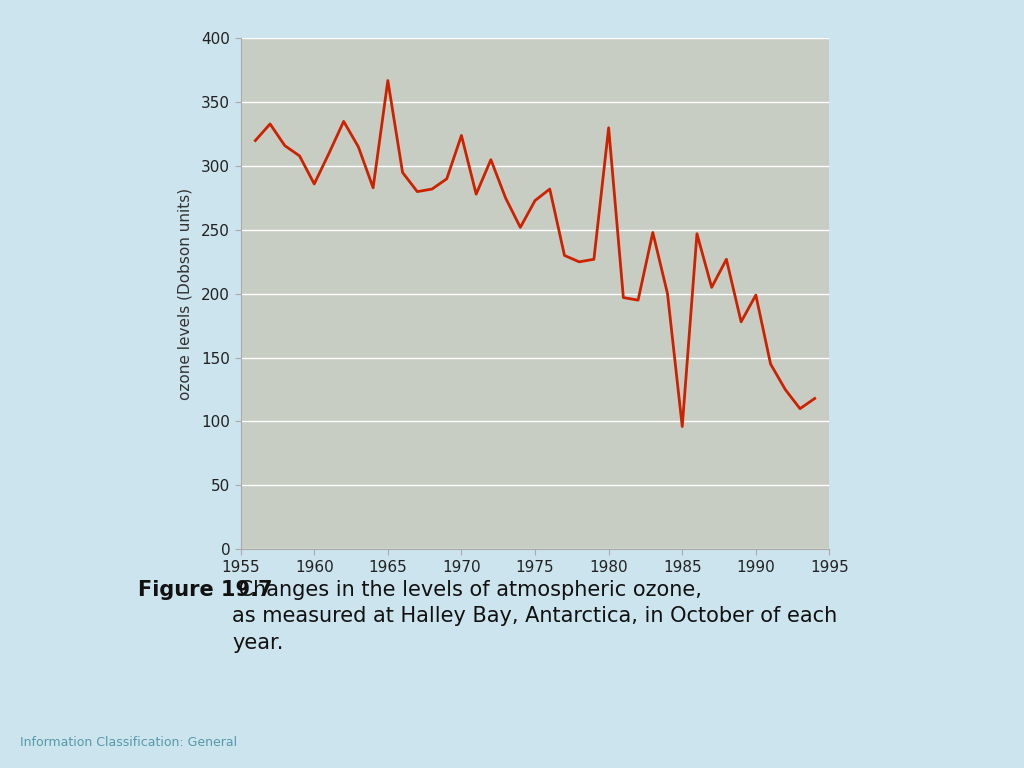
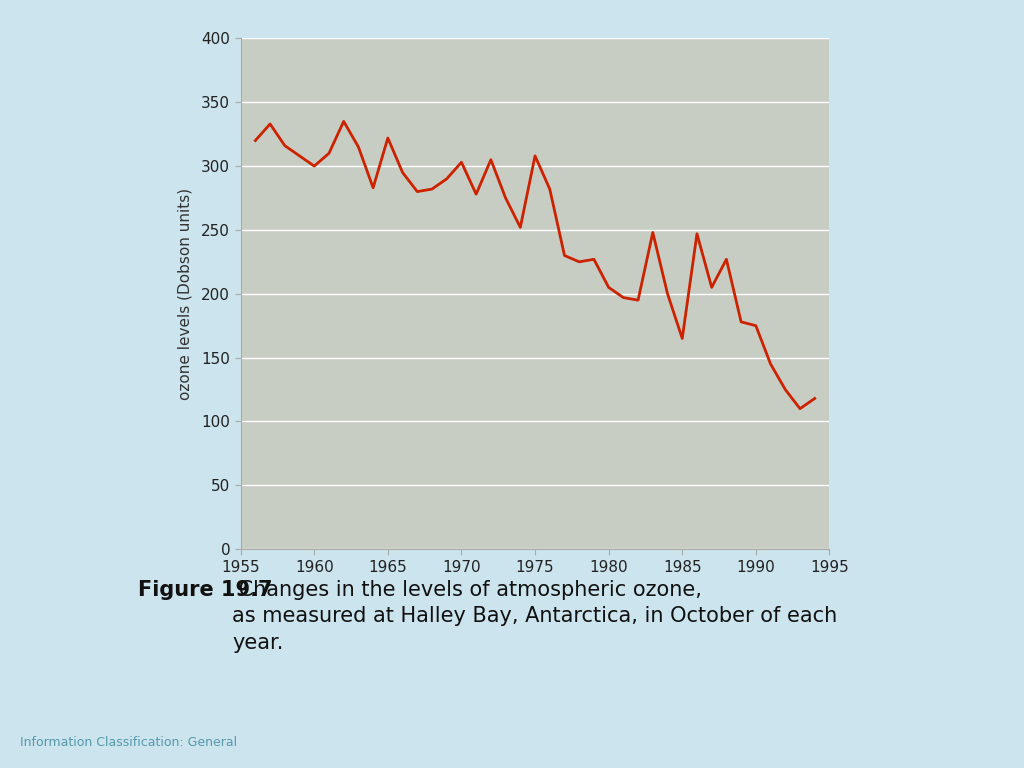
1960: 286 -> 300
1965: 367 -> 322
1970: 324 -> 303
1975: 273 -> 308
1980: 330 -> 205
1985: 96 -> 165
1990: 199 -> 175
